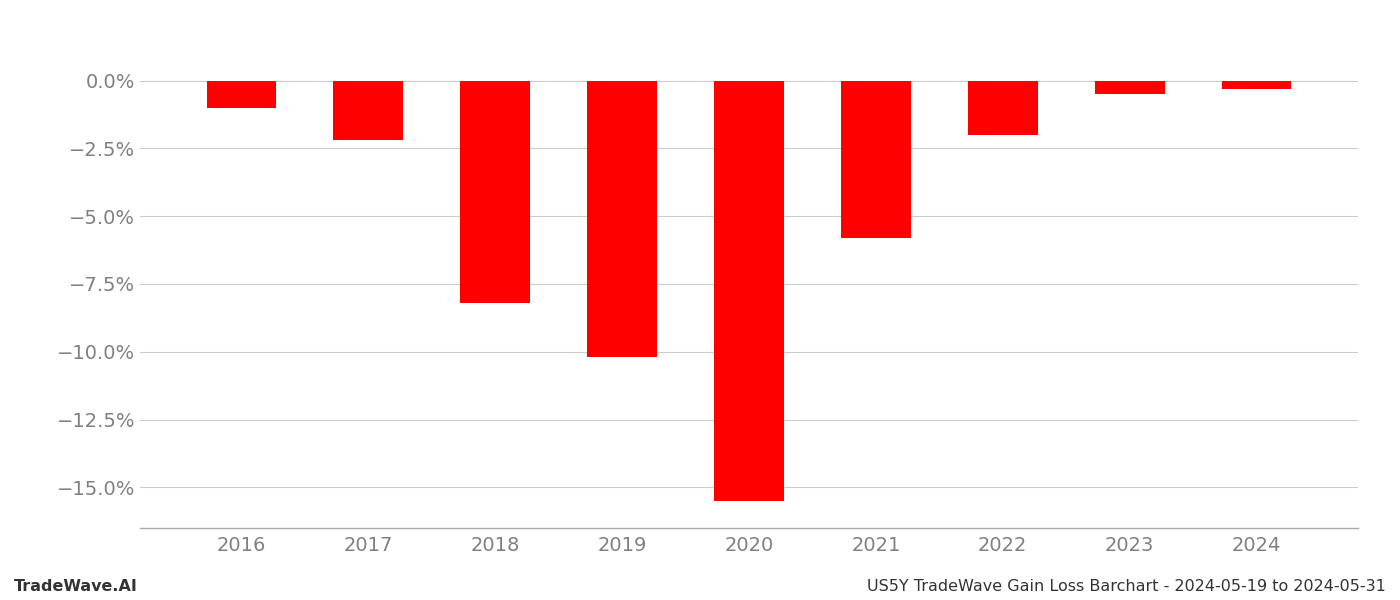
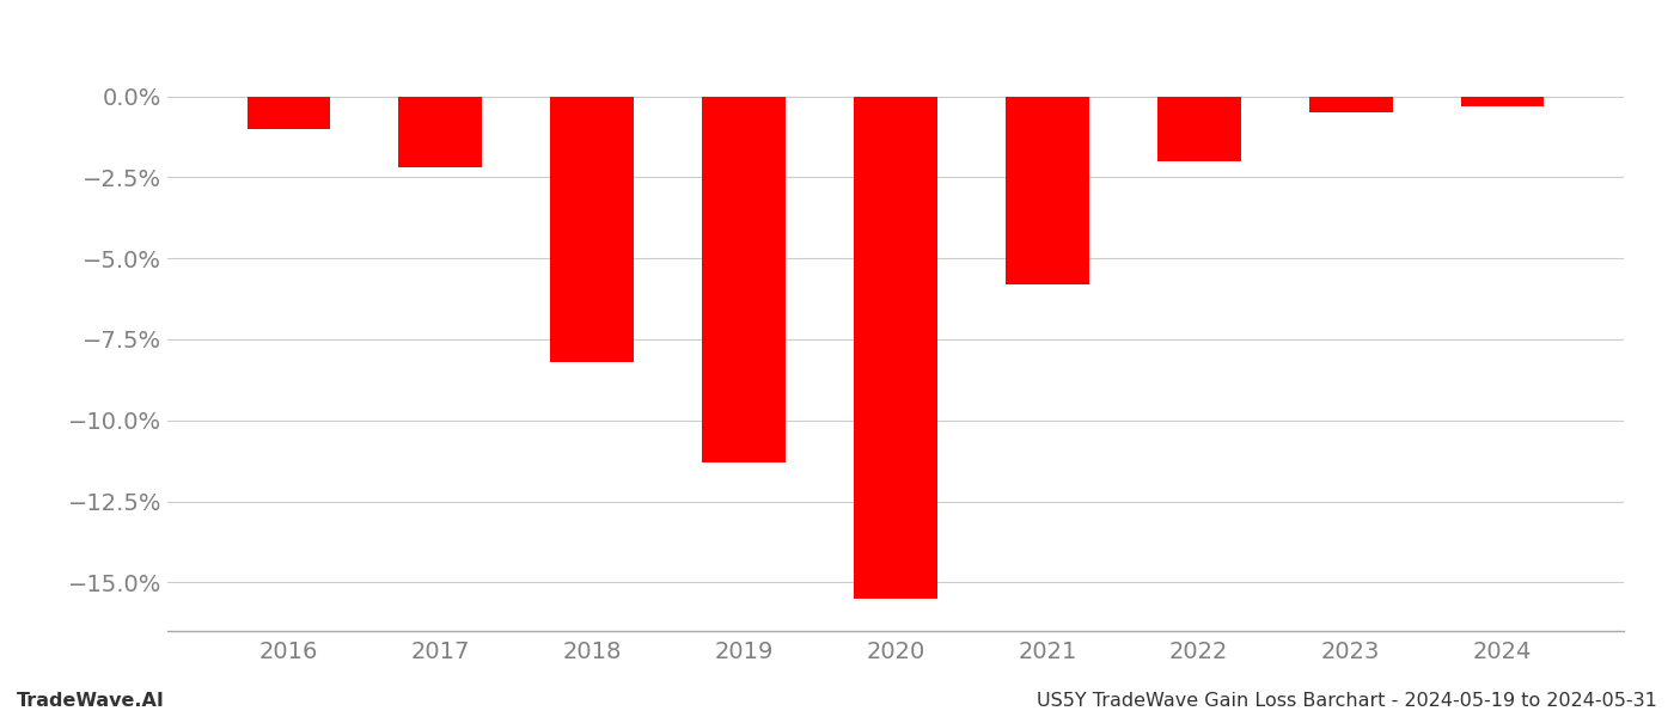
2019: -10.2% -> -11.3%
